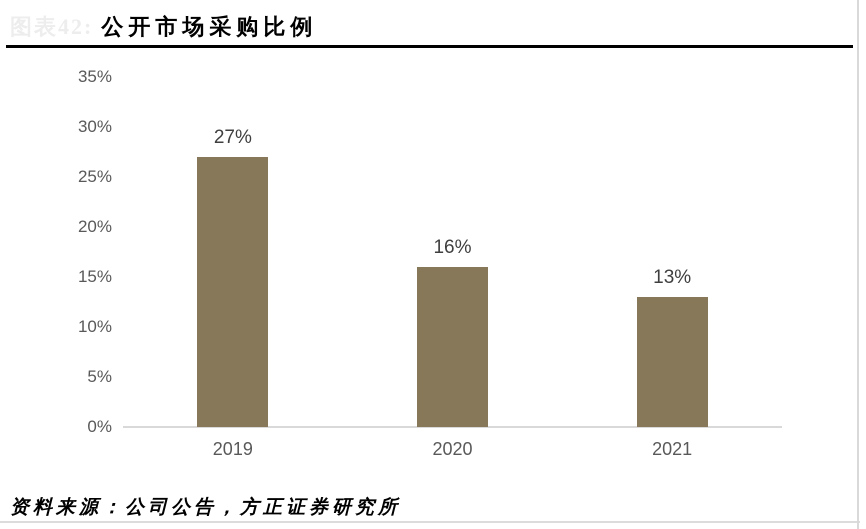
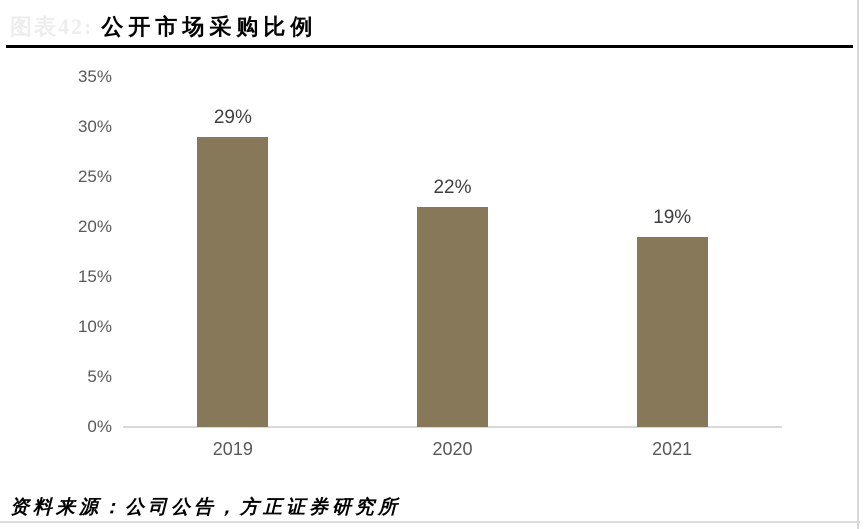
2019: 27% -> 29%
2020: 16% -> 22%
2021: 13% -> 19%
